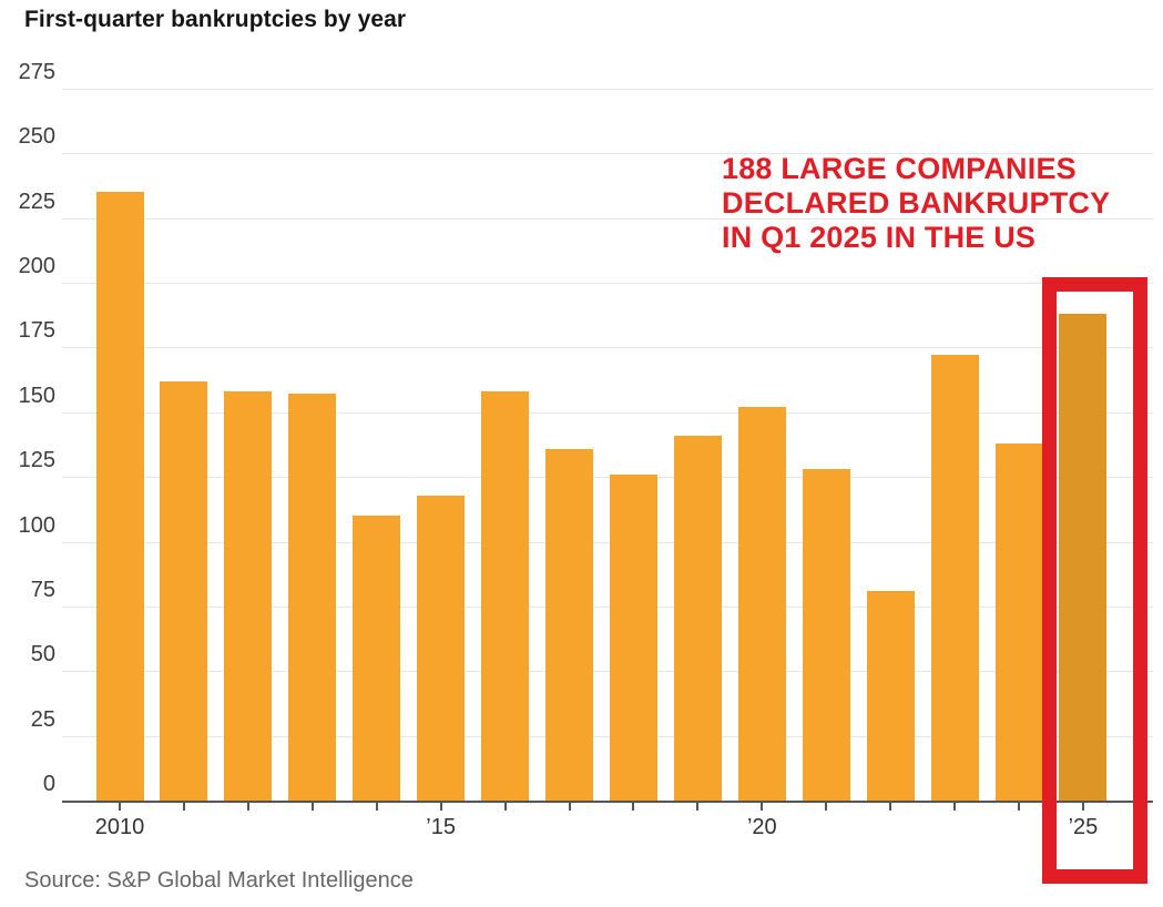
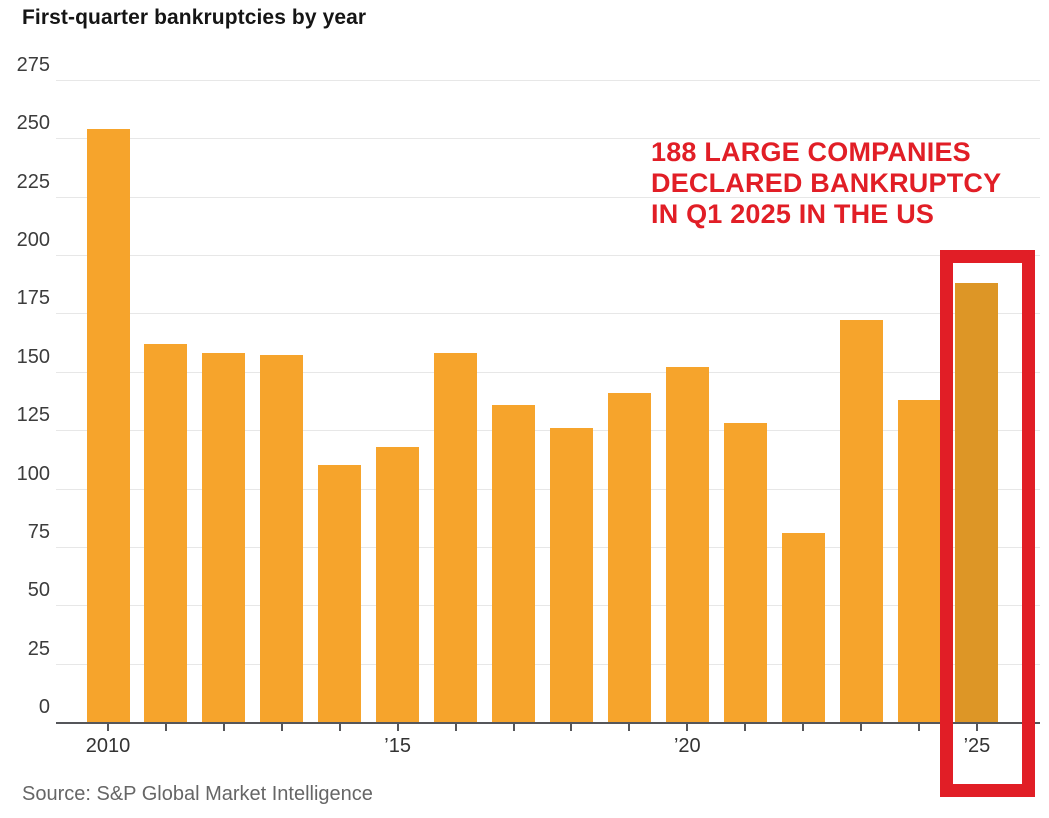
2010: 235 -> 254
